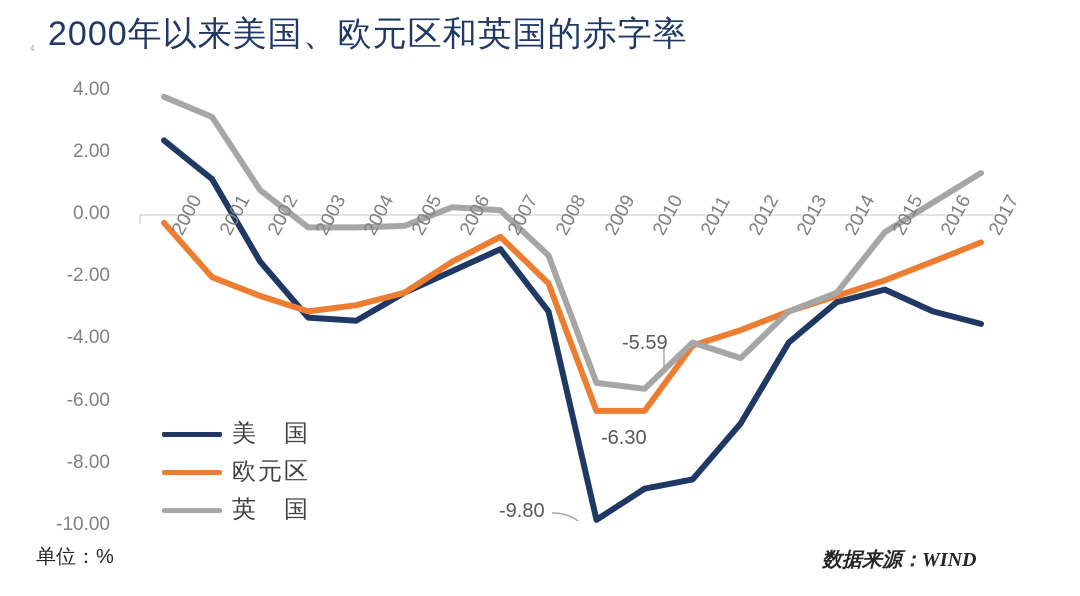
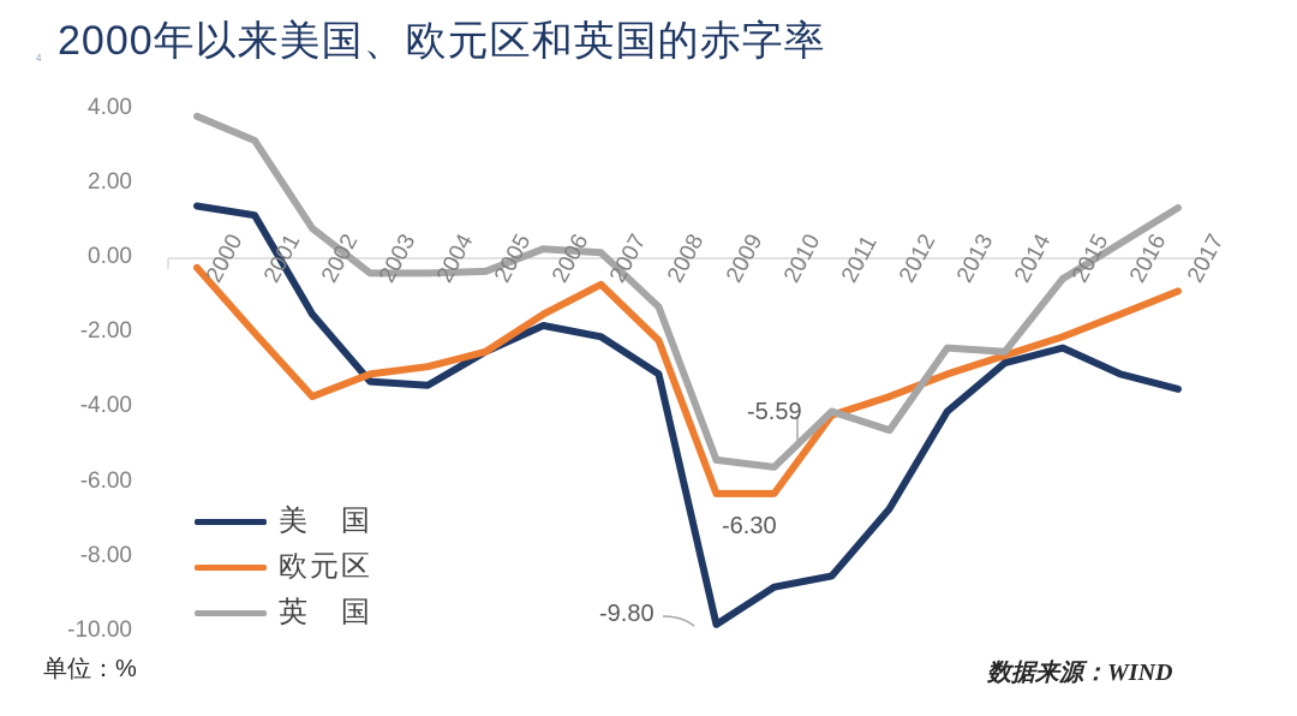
美 国/2000: 2.4 -> 1.4
欧元区/2002: -2.6 -> -3.7
美 国/2007: -1.1 -> -2.1
英 国/2013: -3.1 -> -2.4
